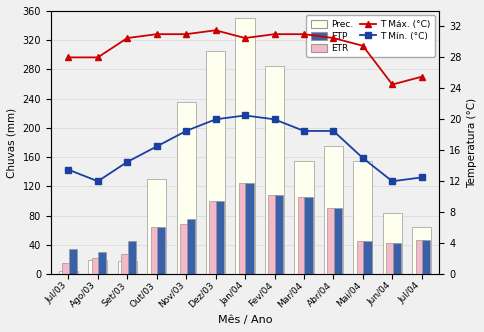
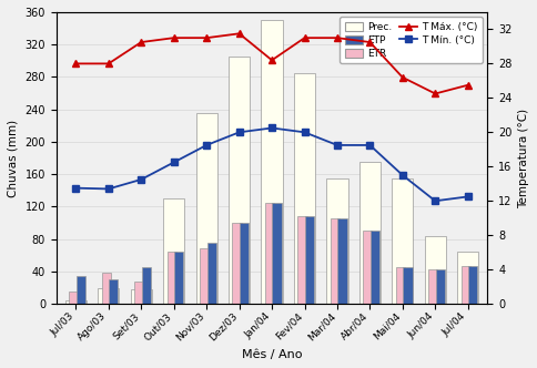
ETR/Ago/03: 22 -> 38
T Mín. (°C)/Ago/03: 12.0 -> 13.4
T Máx. (°C)/Jan/04: 30.5 -> 28.4
T Máx. (°C)/Mai/04: 29.5 -> 26.4
